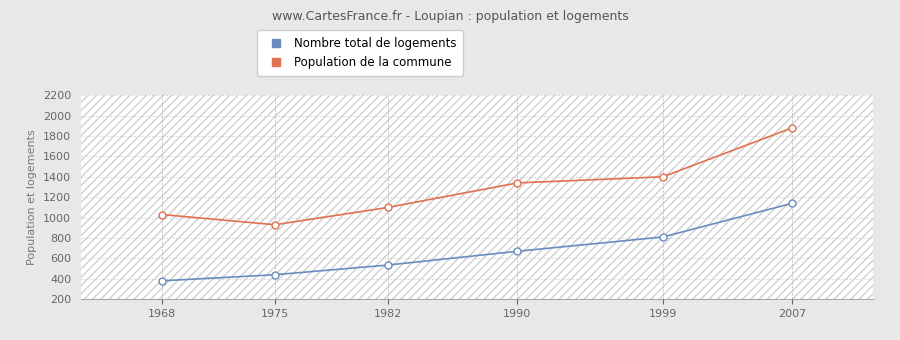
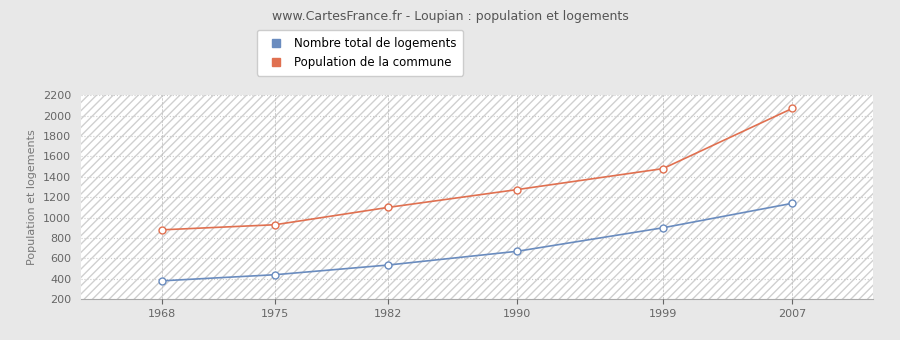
Population de la commune/1968: 1030 -> 880
Population de la commune/1990: 1340 -> 1280
Nombre total de logements/1999: 810 -> 900
Population de la commune/1999: 1400 -> 1480
Population de la commune/2007: 1880 -> 2070
